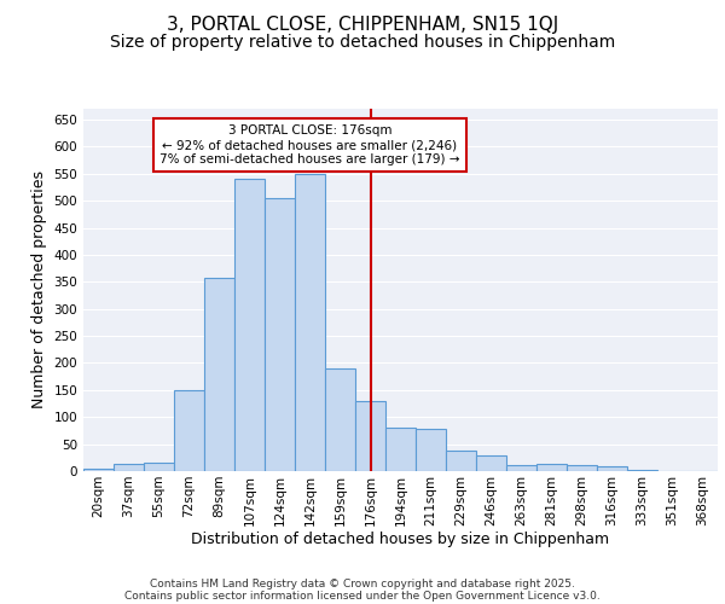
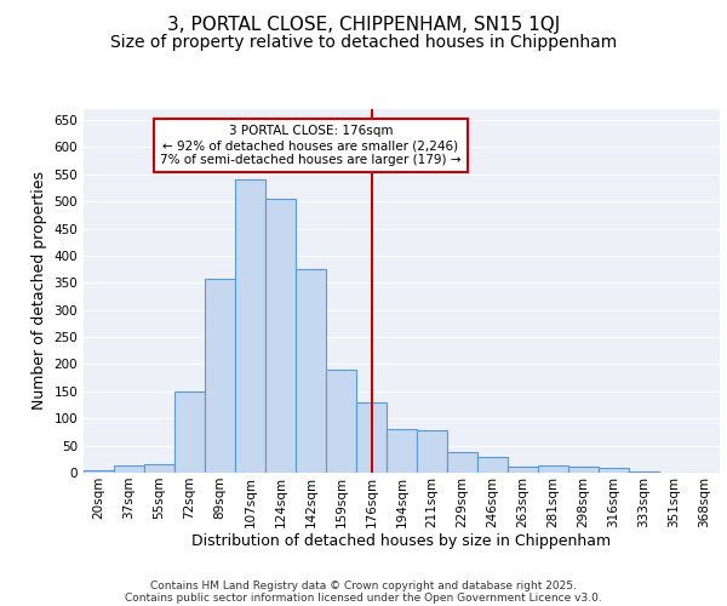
142sqm: 550 -> 375
